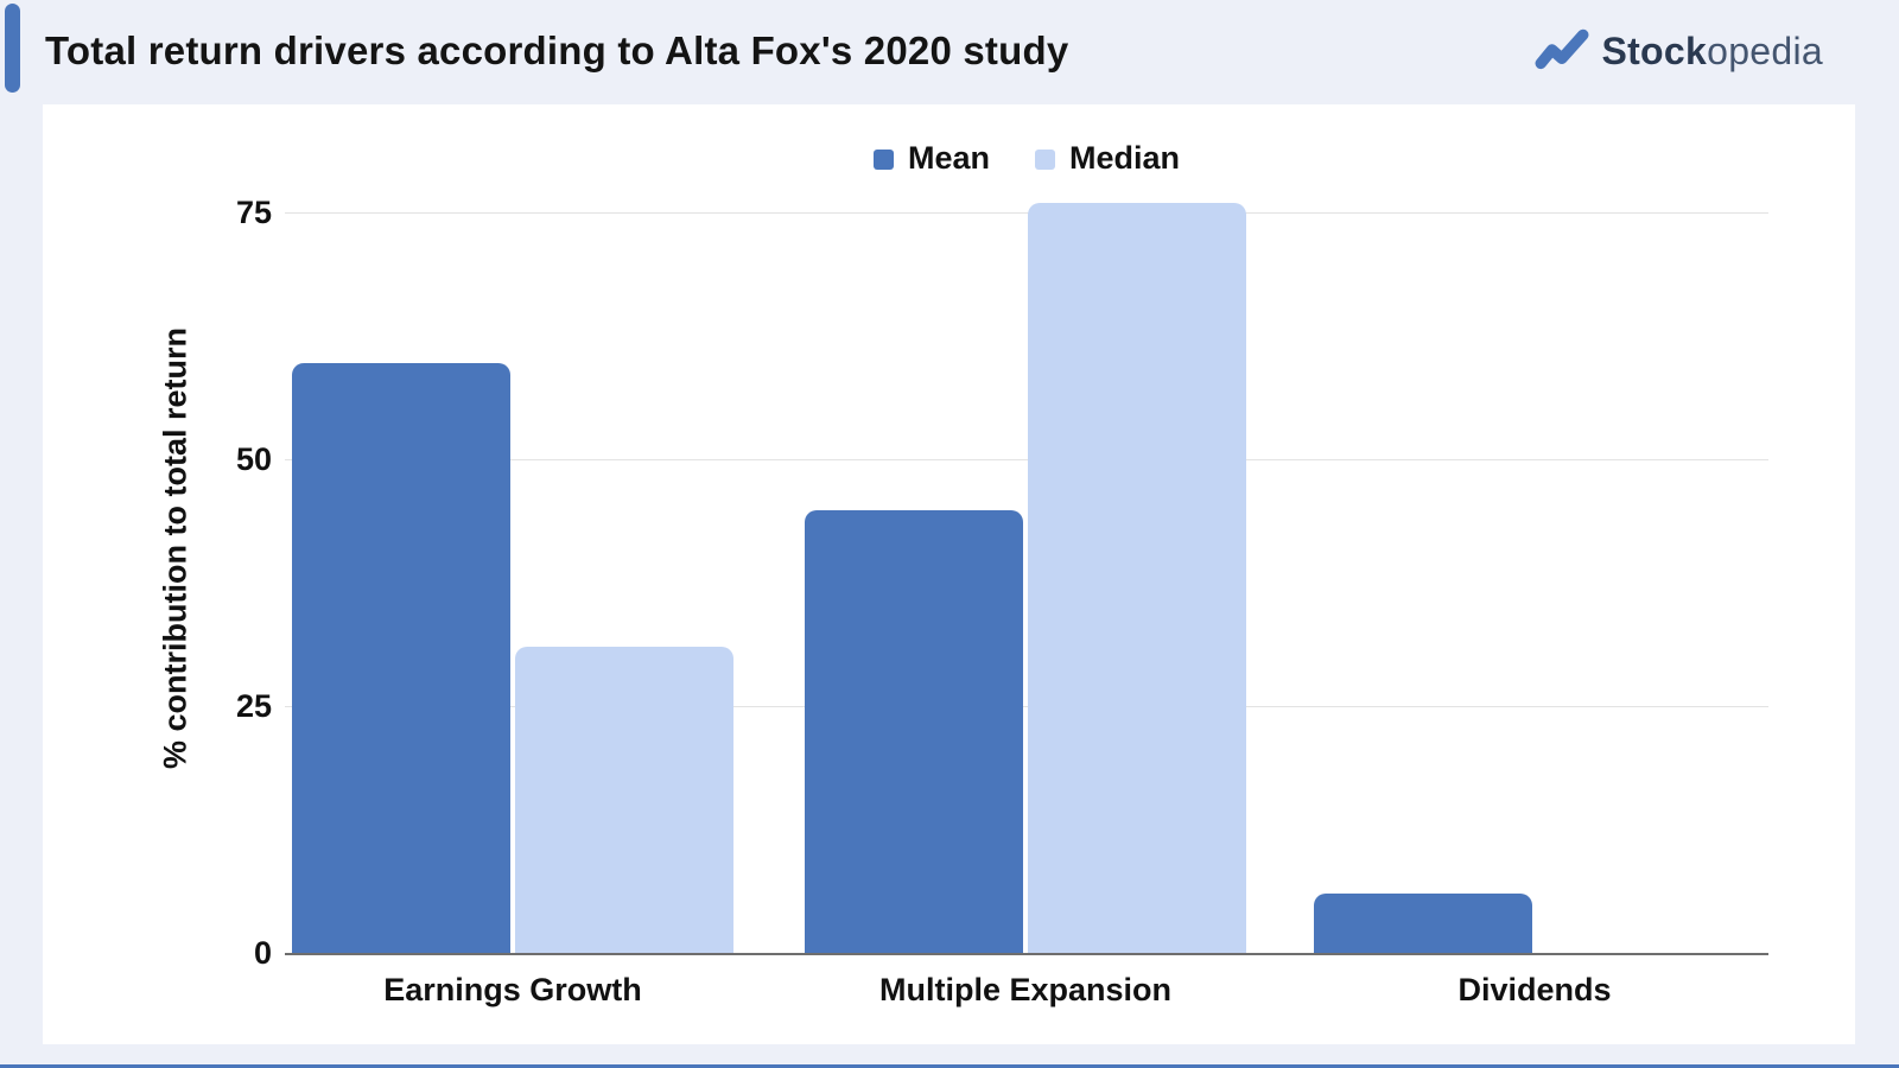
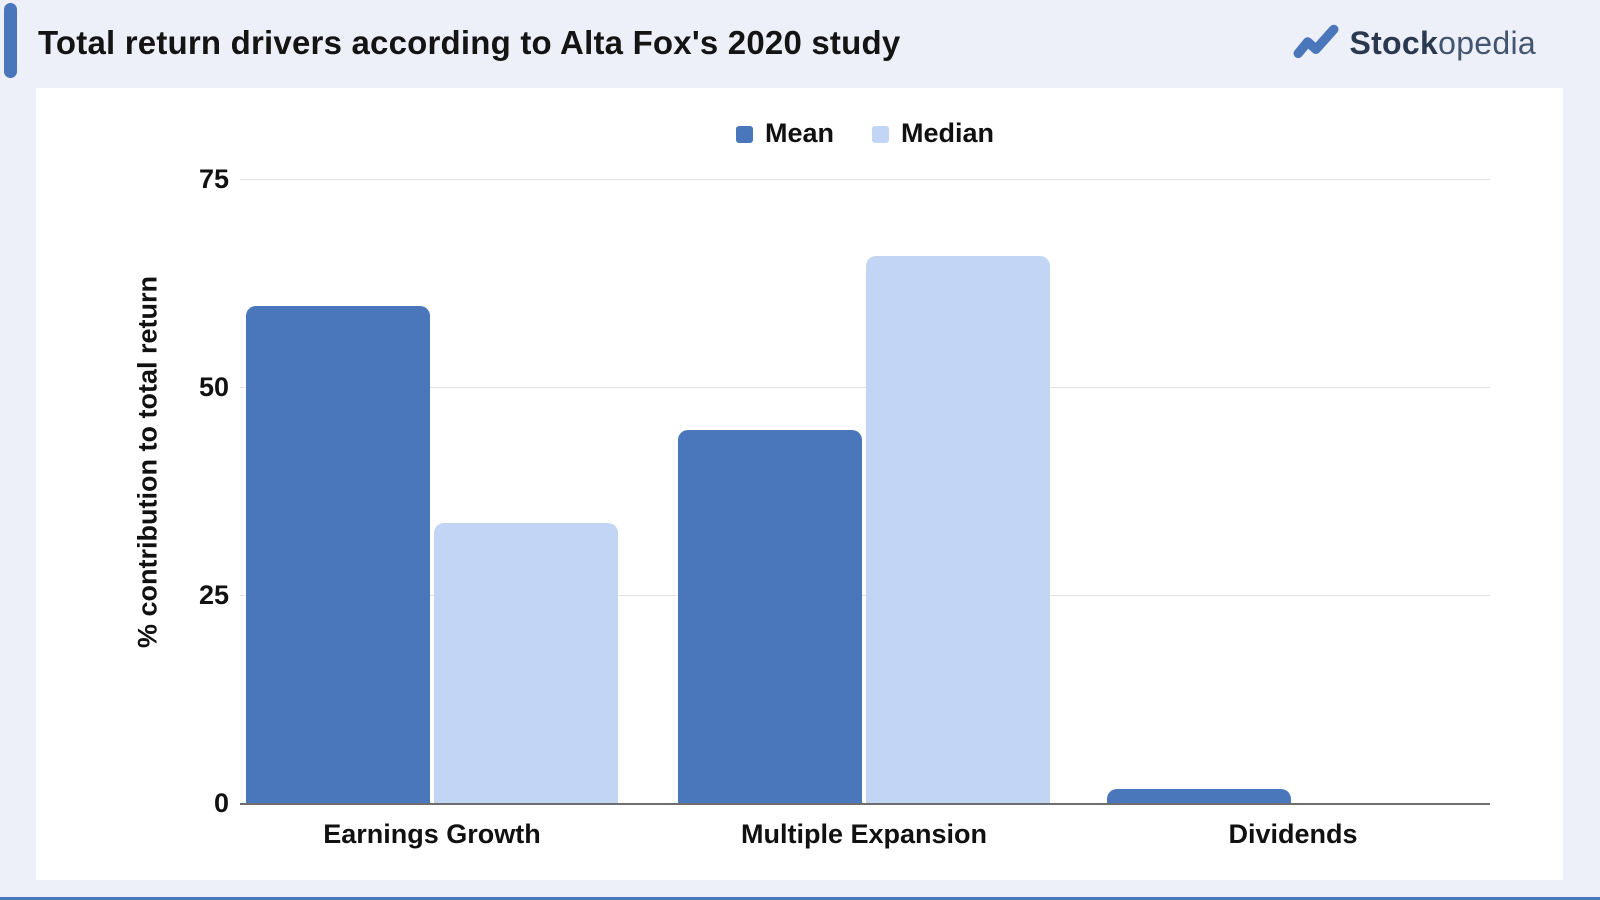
Median/Earnings Growth: 31 -> 34
Median/Multiple Expansion: 76 -> 66
Mean/Dividends: 6 -> 2
